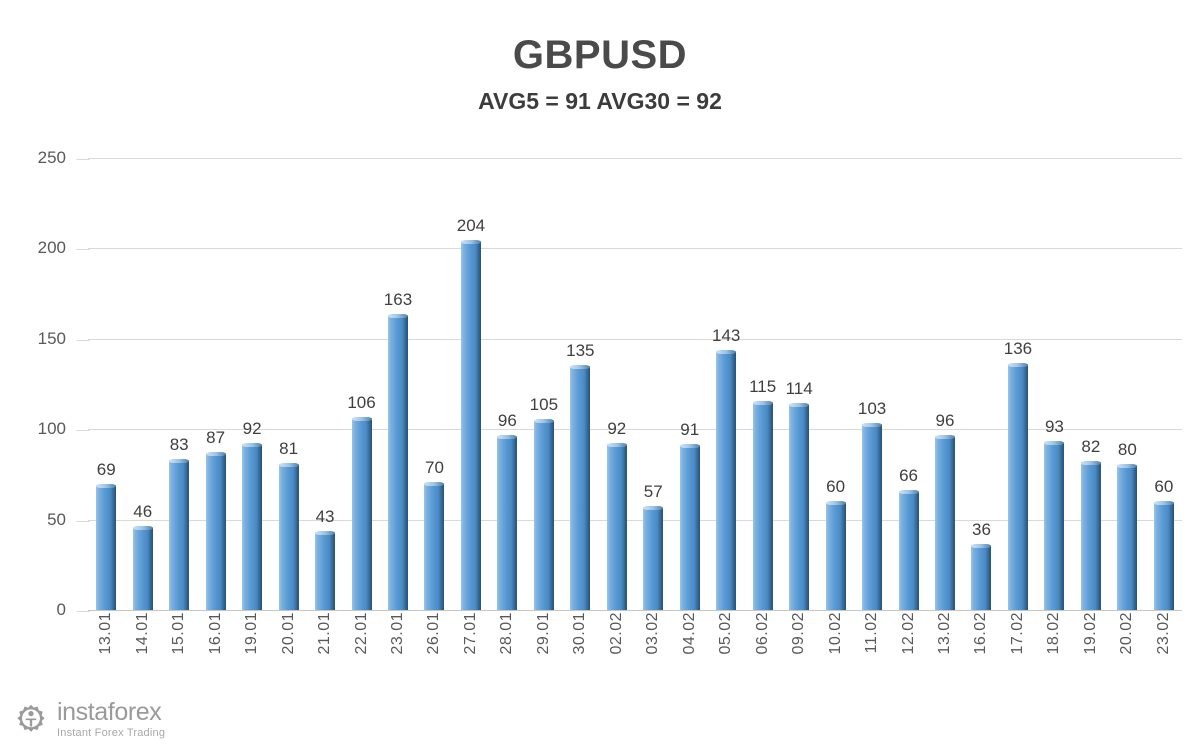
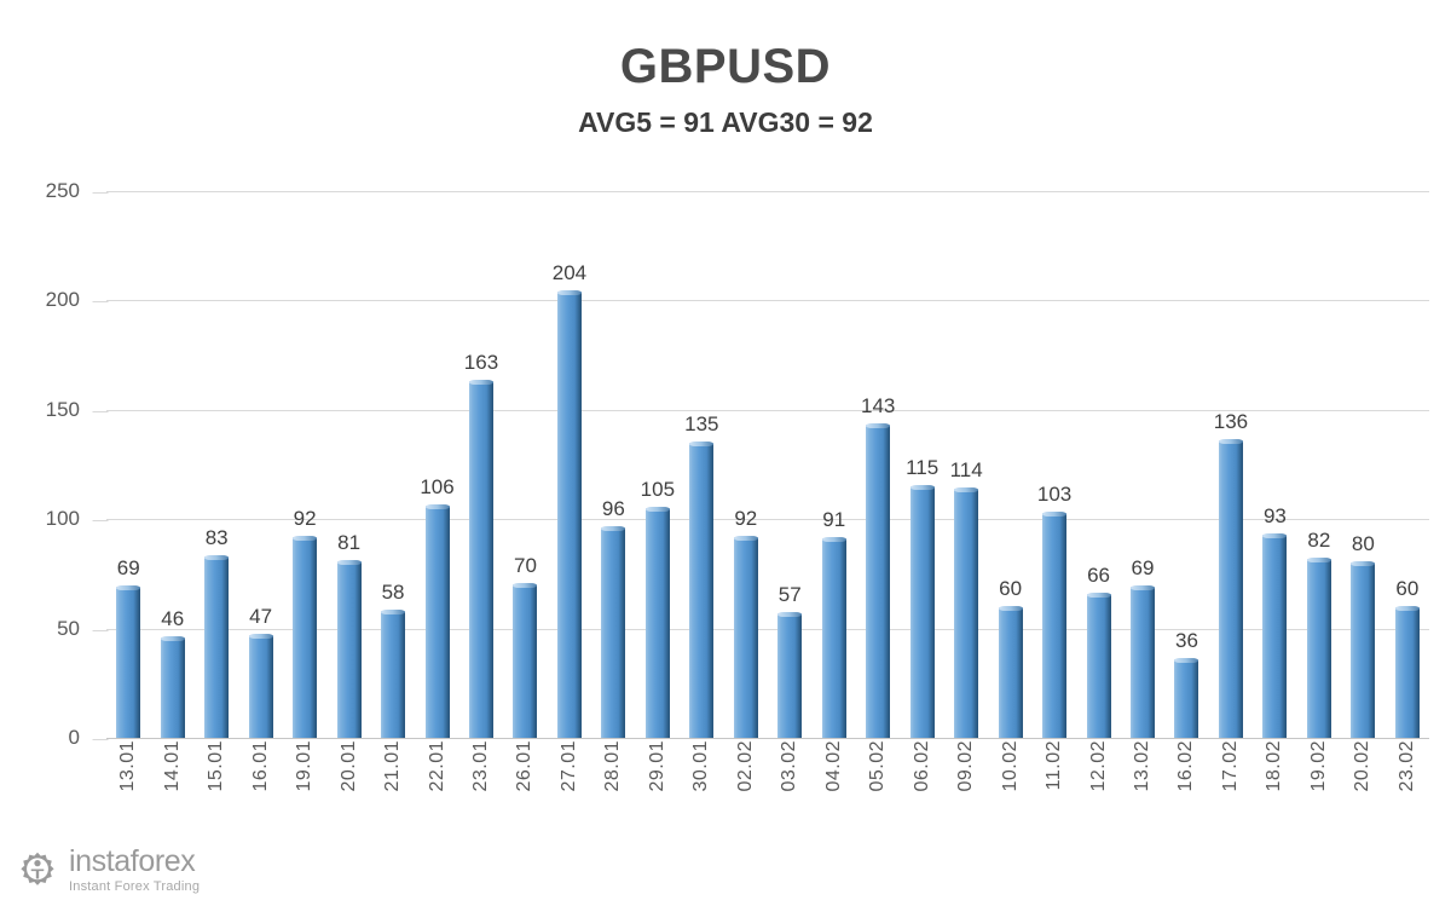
16.01: 87 -> 47
21.01: 43 -> 58
13.02: 96 -> 69
